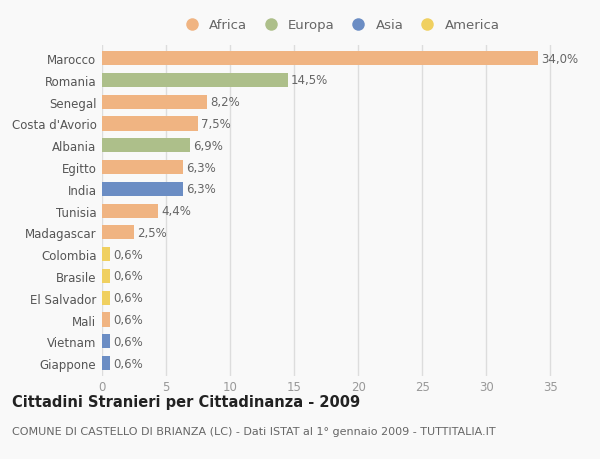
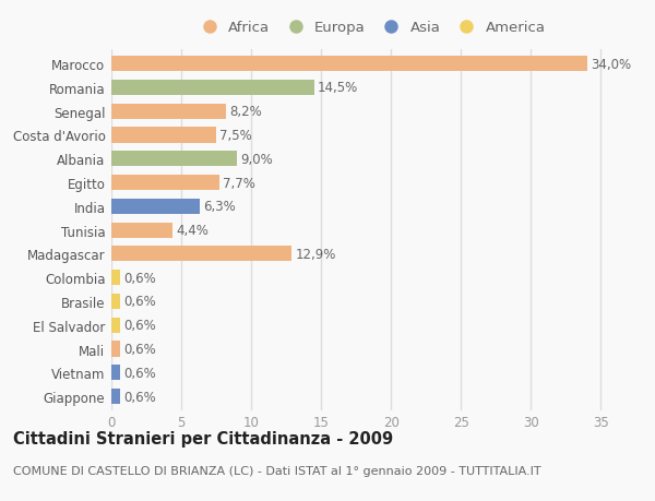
Albania: 6,9% -> 9,0%
Egitto: 6,3% -> 7,7%
Madagascar: 2,5% -> 12,9%
